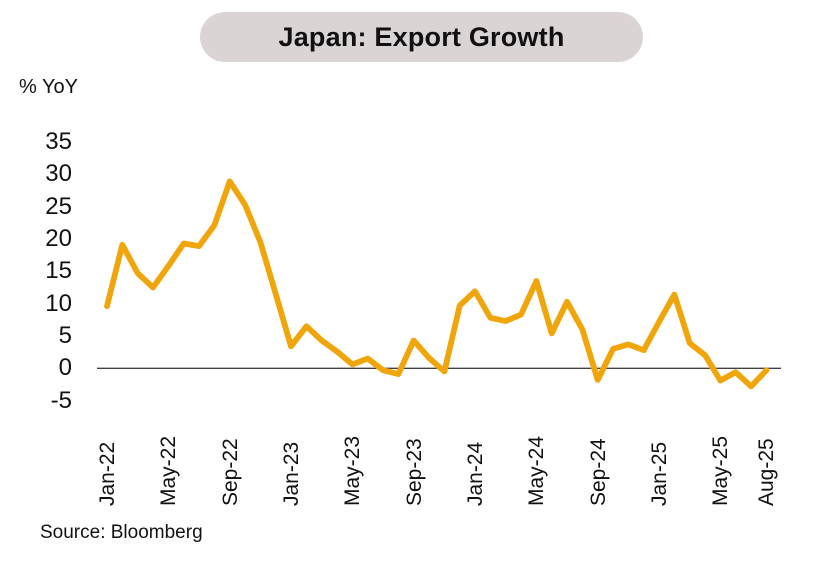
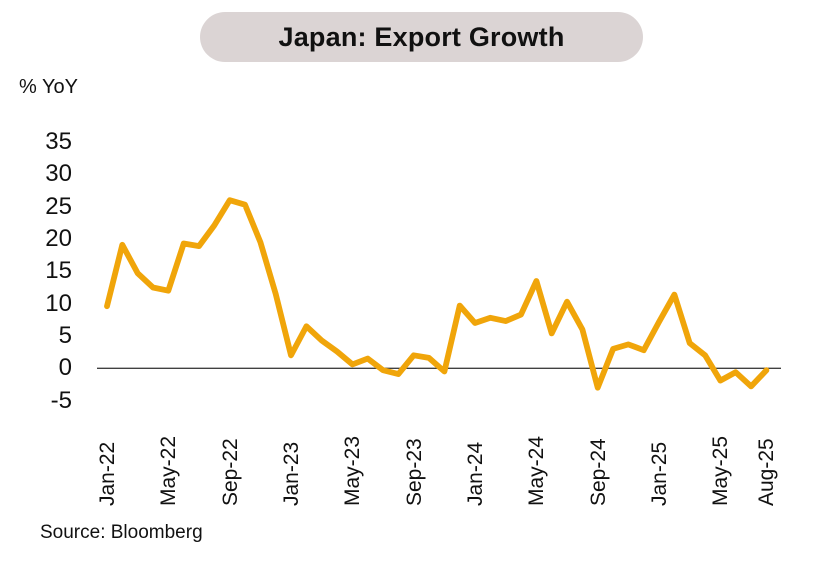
May-22: 16 -> 12
Sep-22: 29 -> 26
Jan-23: 3 -> 2
Sep-23: 4 -> 2
Jan-24: 12 -> 7
Sep-24: -2 -> -3
